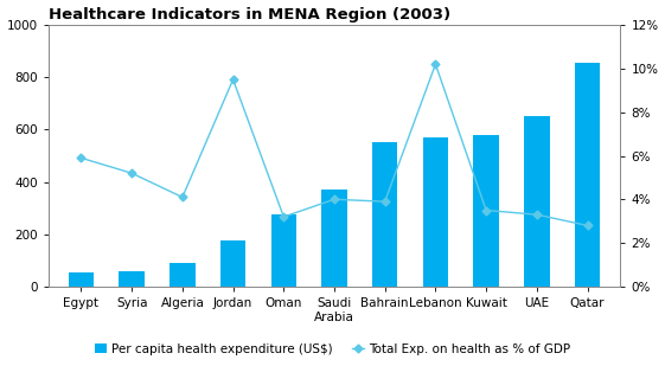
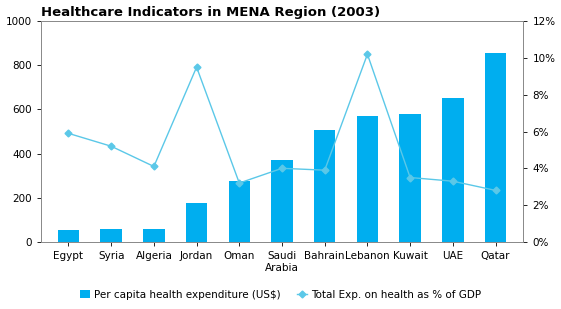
Per capita health expenditure (US$)/Algeria: 90 -> 60
Per capita health expenditure (US$)/Bahrain: 550 -> 505
